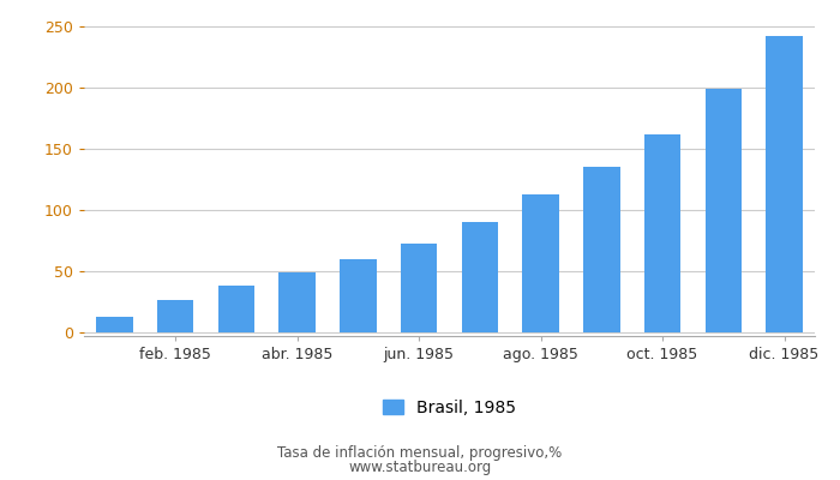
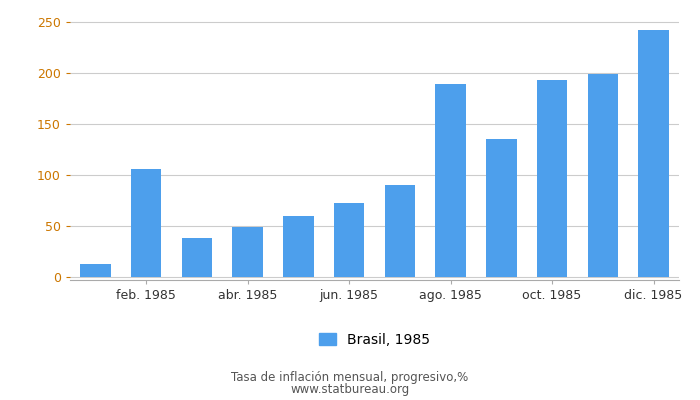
feb. 1985: 26 -> 106
ago. 1985: 113 -> 189
oct. 1985: 162 -> 193
